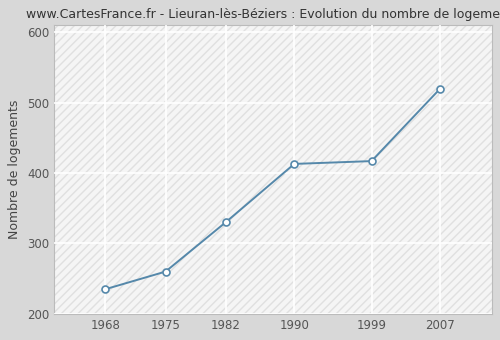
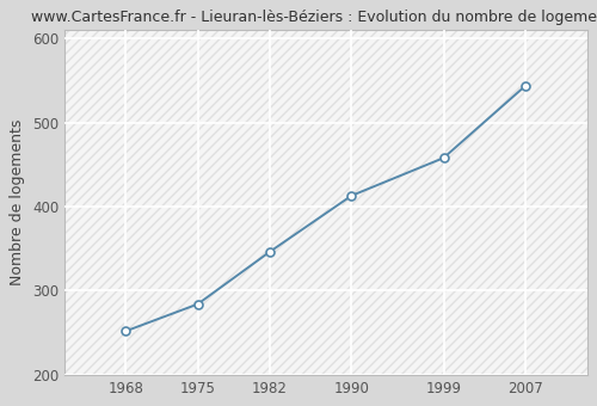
1968: 235 -> 252
1975: 260 -> 284
1982: 330 -> 346
1999: 417 -> 458
2007: 520 -> 544
